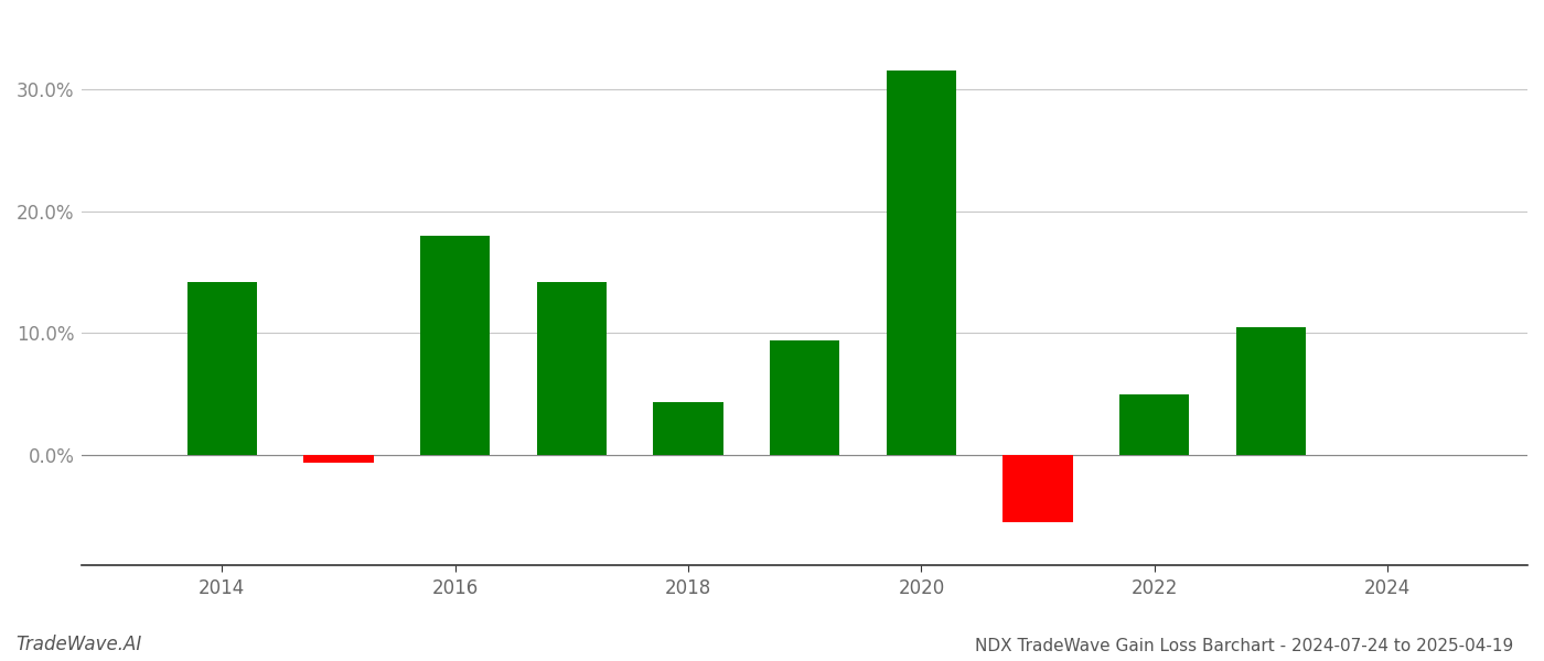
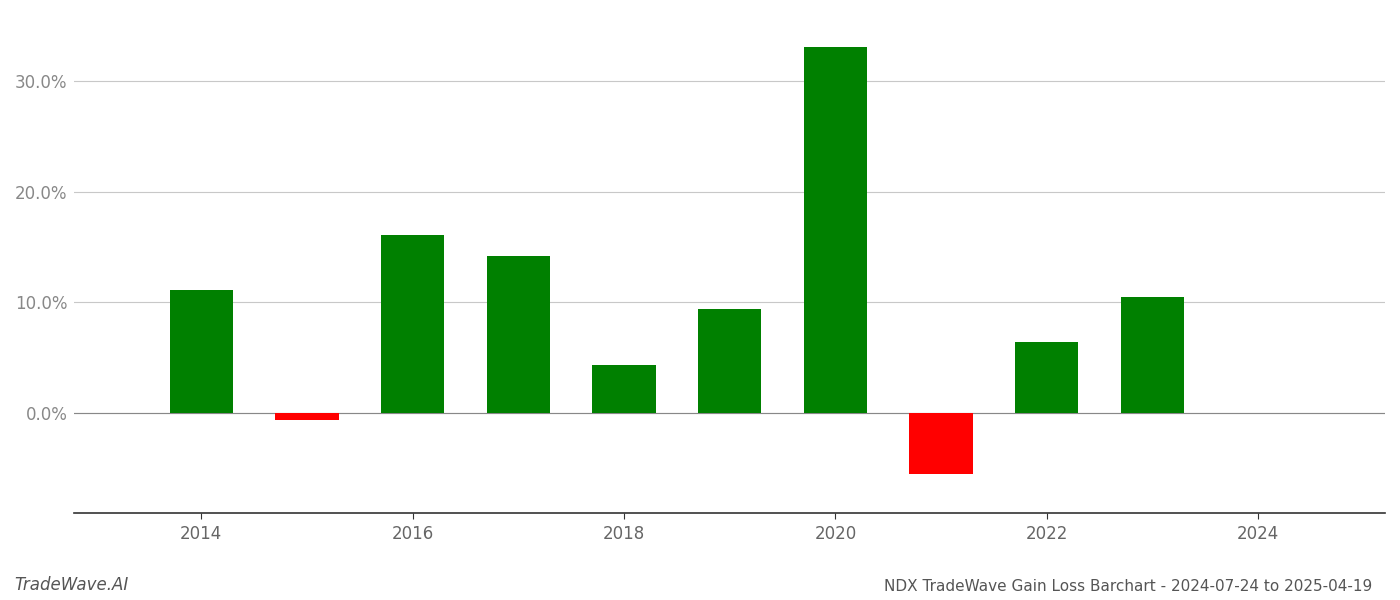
2014: 14.2% -> 11.1%
2016: 18.0% -> 16.1%
2020: 31.6% -> 33.1%
2022: 5.0% -> 6.4%
